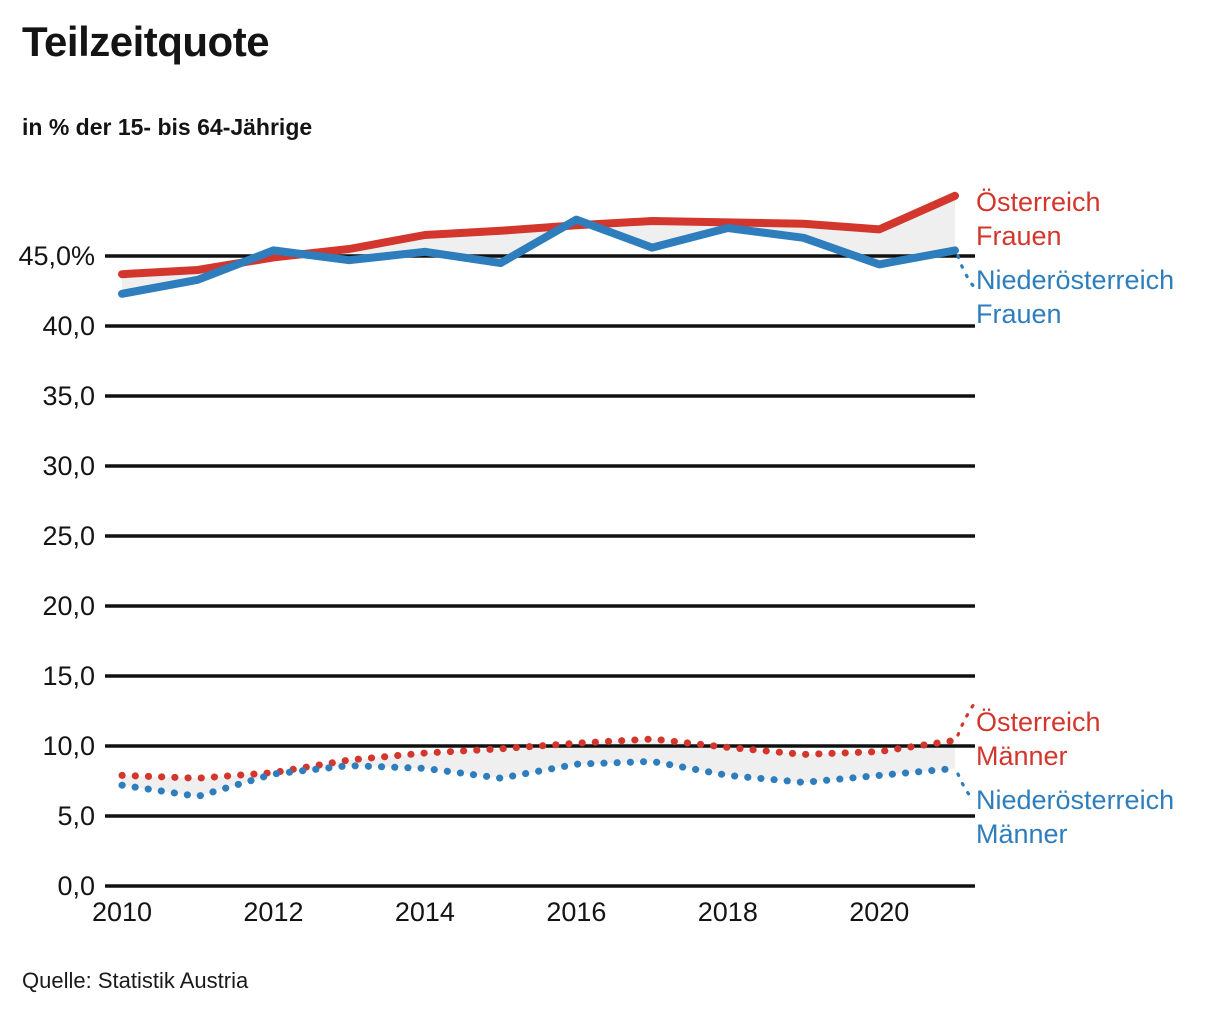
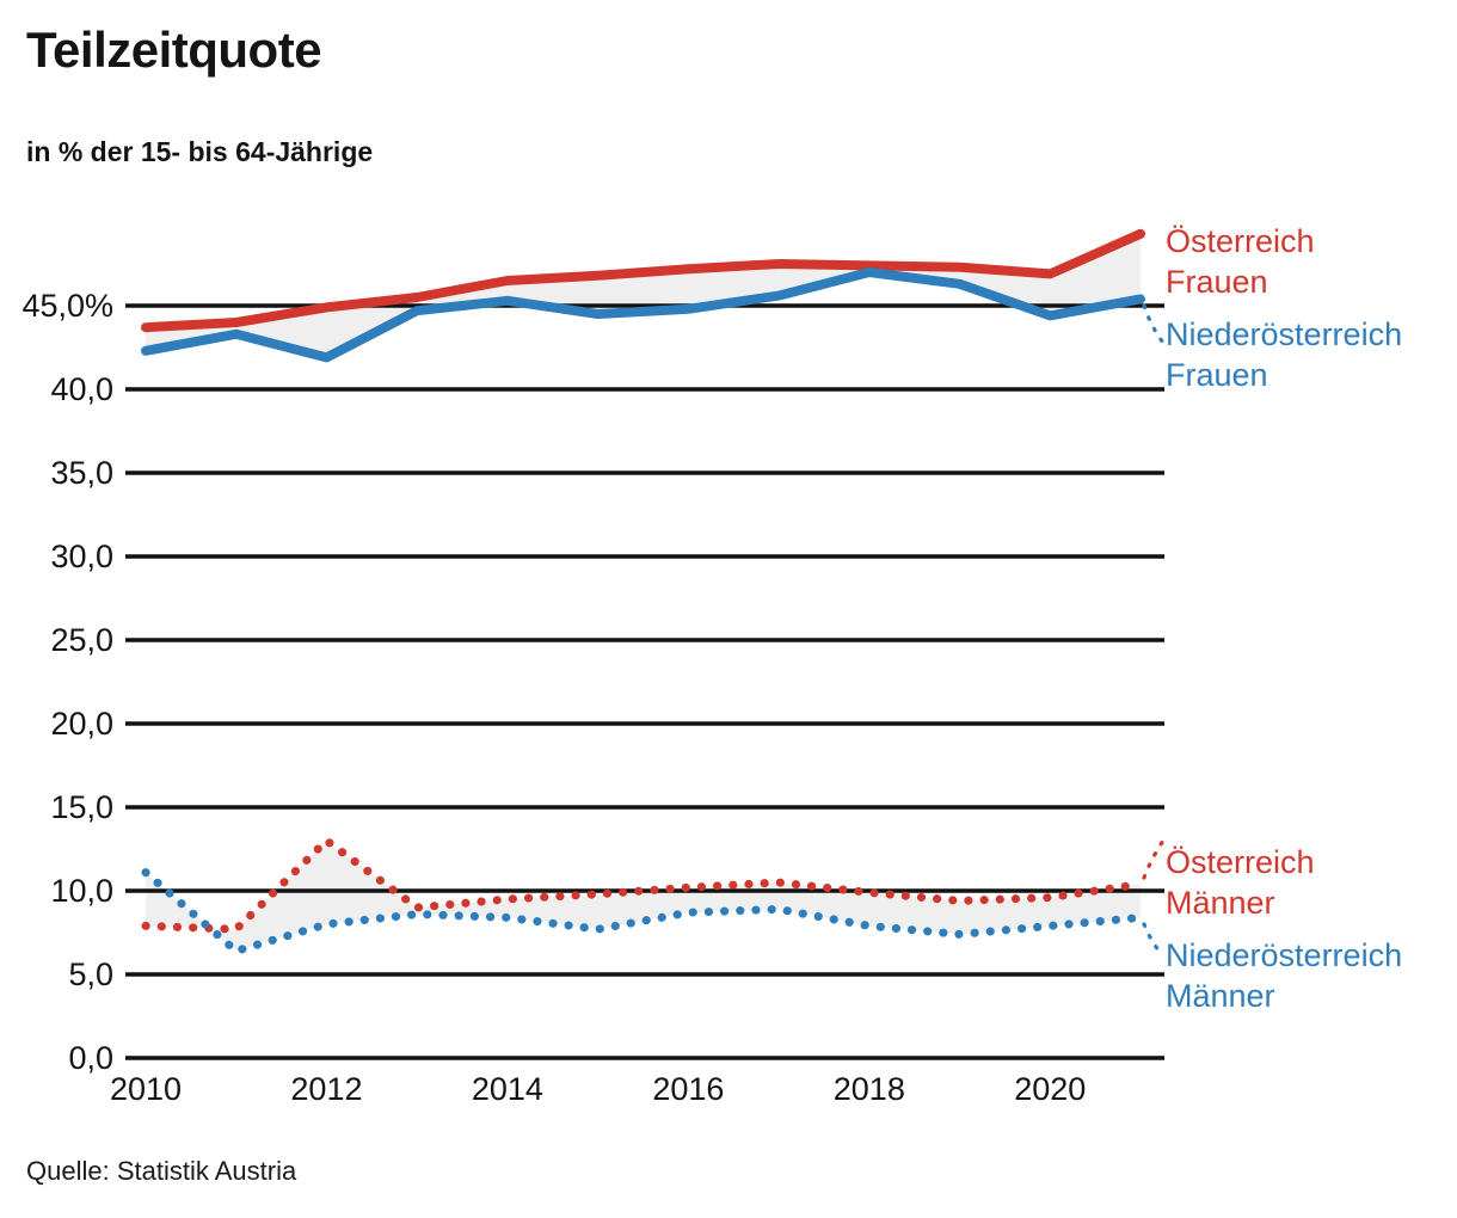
Niederösterreich Männer/2010: 7,2% -> 11,1%
Niederösterreich Frauen/2012: 45,4% -> 41,9%
Österreich Männer/2012: 8,1% -> 13,0%
Niederösterreich Frauen/2016: 47,6% -> 44,8%
